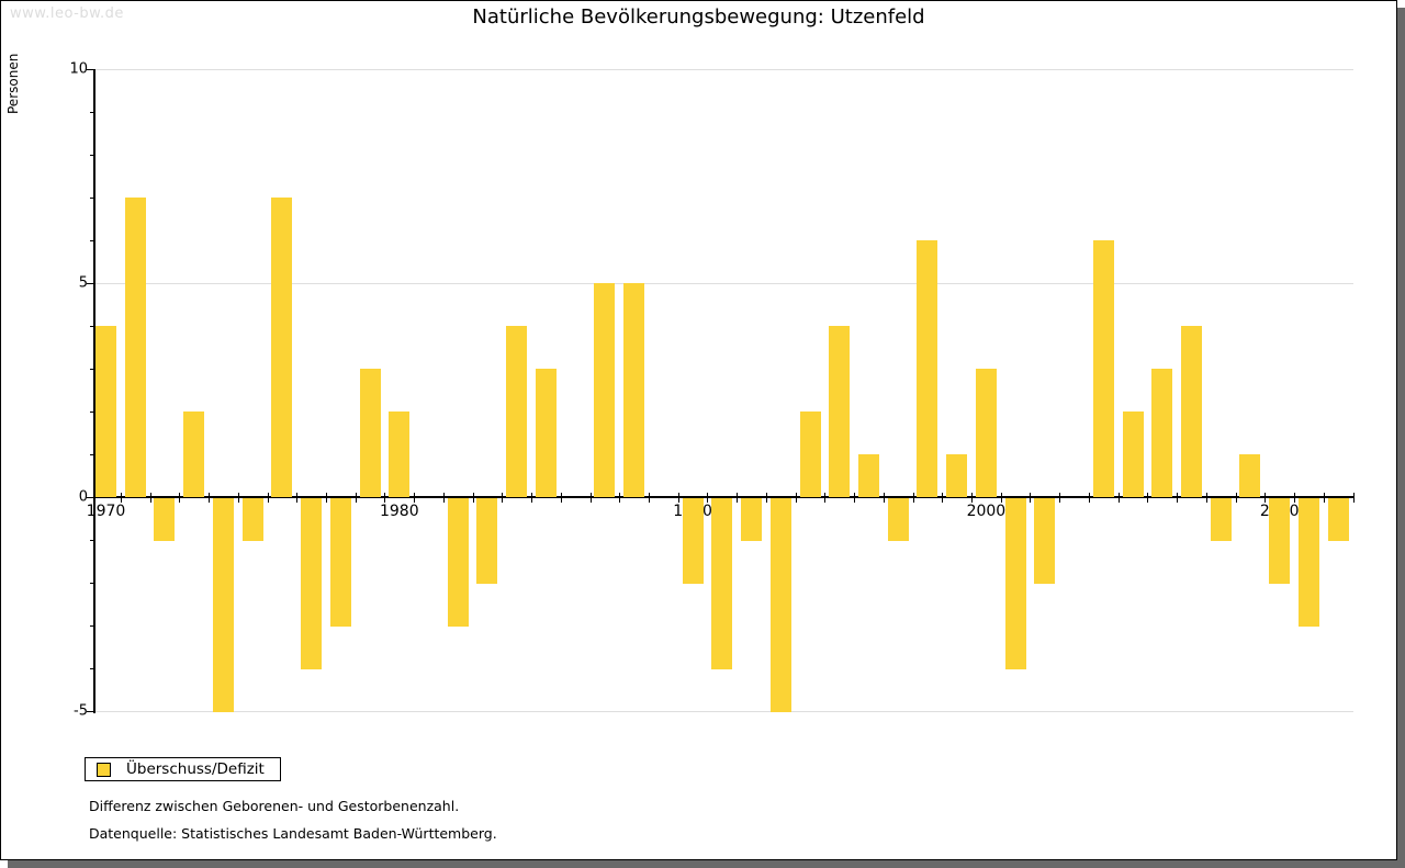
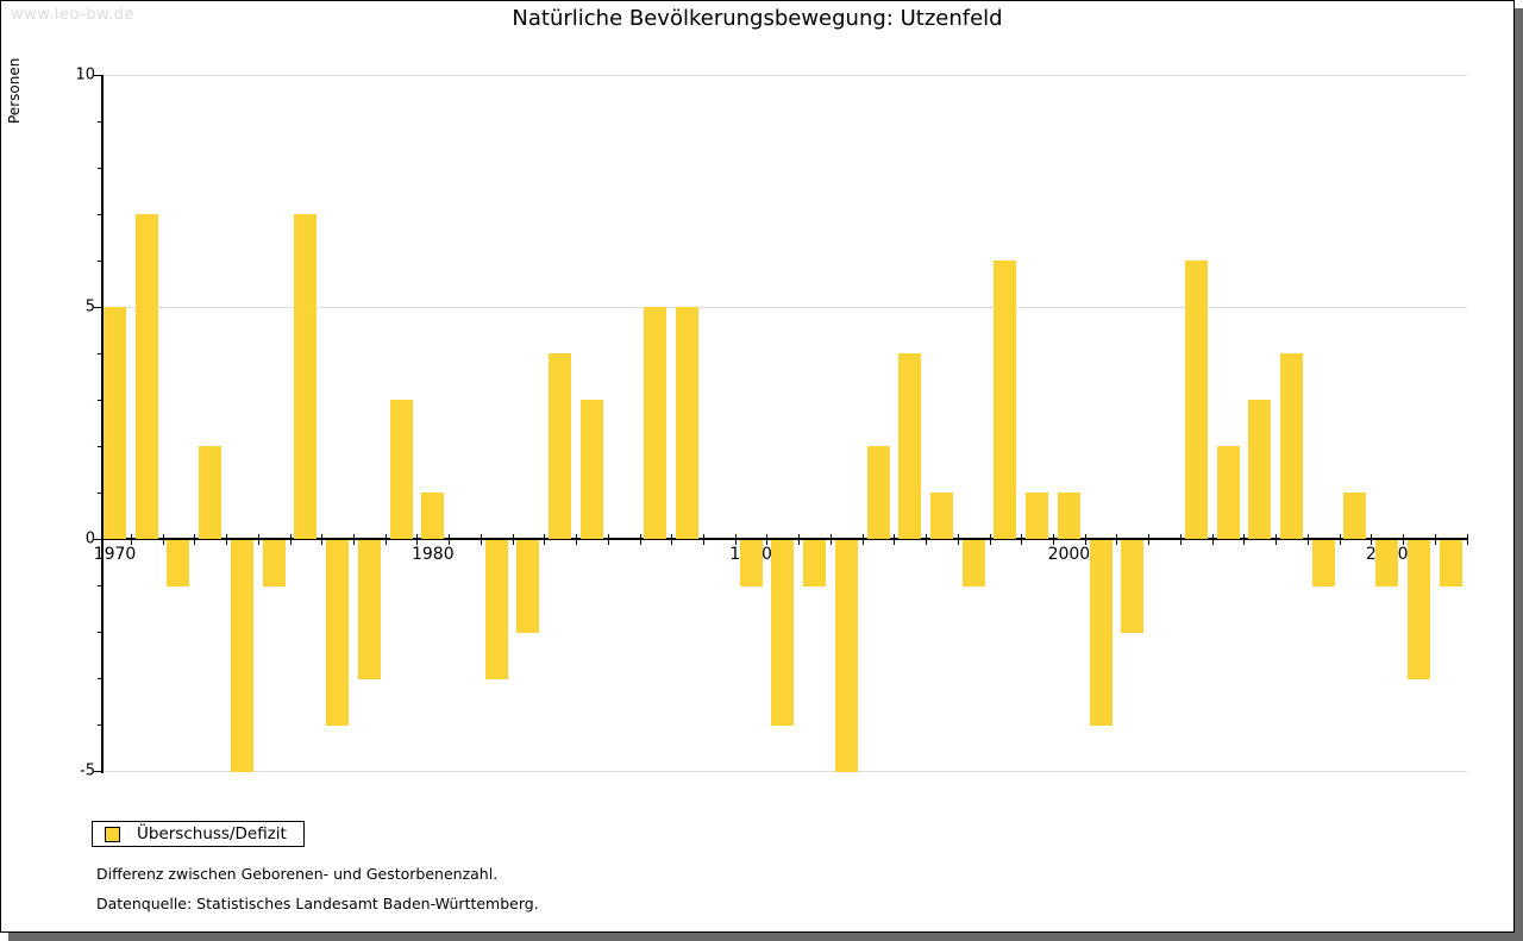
1970: 4 -> 5
1980: 2 -> 1
1990: -2 -> -1
2000: 3 -> 1
2010: -2 -> -1
